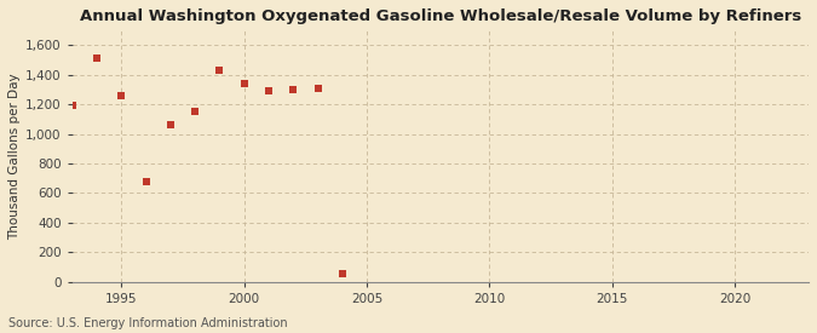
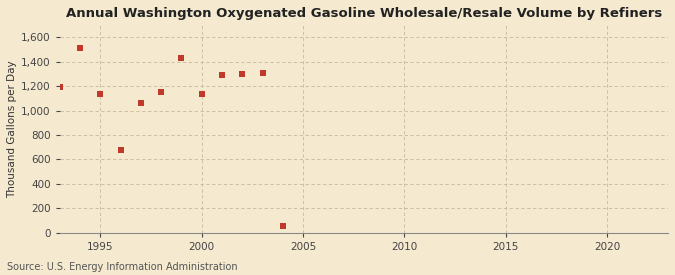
1995: 1,260 -> 1,140
2000: 1,340 -> 1,140
